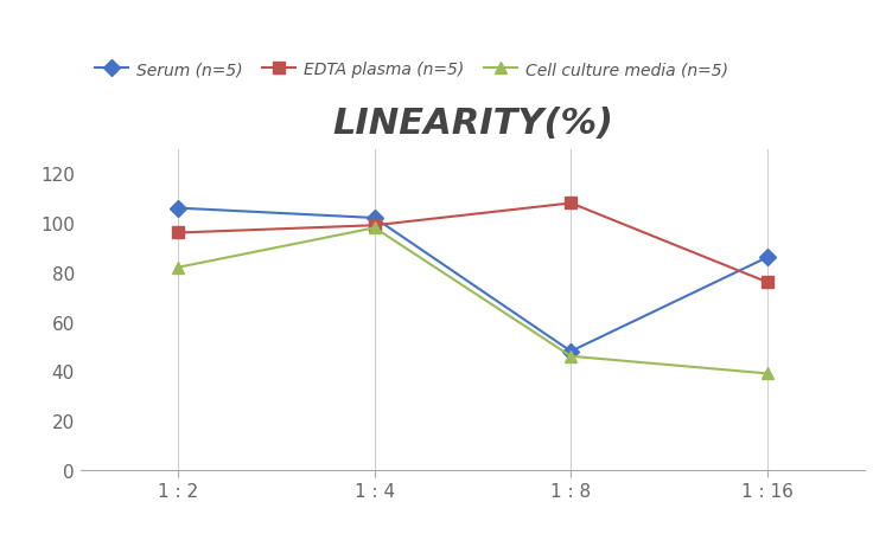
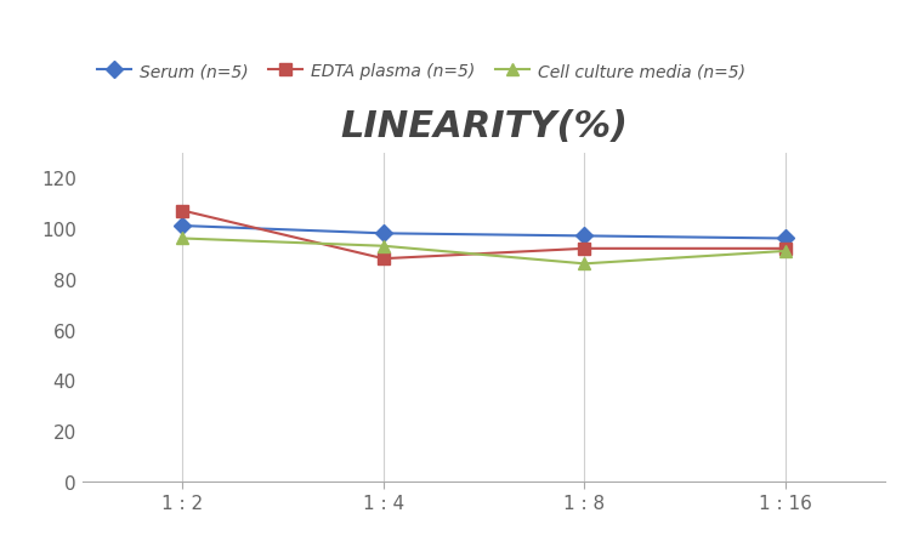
Serum (n=5)/1 : 2: 106 -> 101
EDTA plasma (n=5)/1 : 2: 96 -> 107
Cell culture media (n=5)/1 : 2: 82 -> 96
Serum (n=5)/1 : 4: 102 -> 98
EDTA plasma (n=5)/1 : 4: 99 -> 88
Cell culture media (n=5)/1 : 4: 98 -> 93
Serum (n=5)/1 : 8: 48 -> 97
EDTA plasma (n=5)/1 : 8: 108 -> 92
Cell culture media (n=5)/1 : 8: 46 -> 86
Serum (n=5)/1 : 16: 86 -> 96
EDTA plasma (n=5)/1 : 16: 76 -> 92
Cell culture media (n=5)/1 : 16: 39 -> 91
